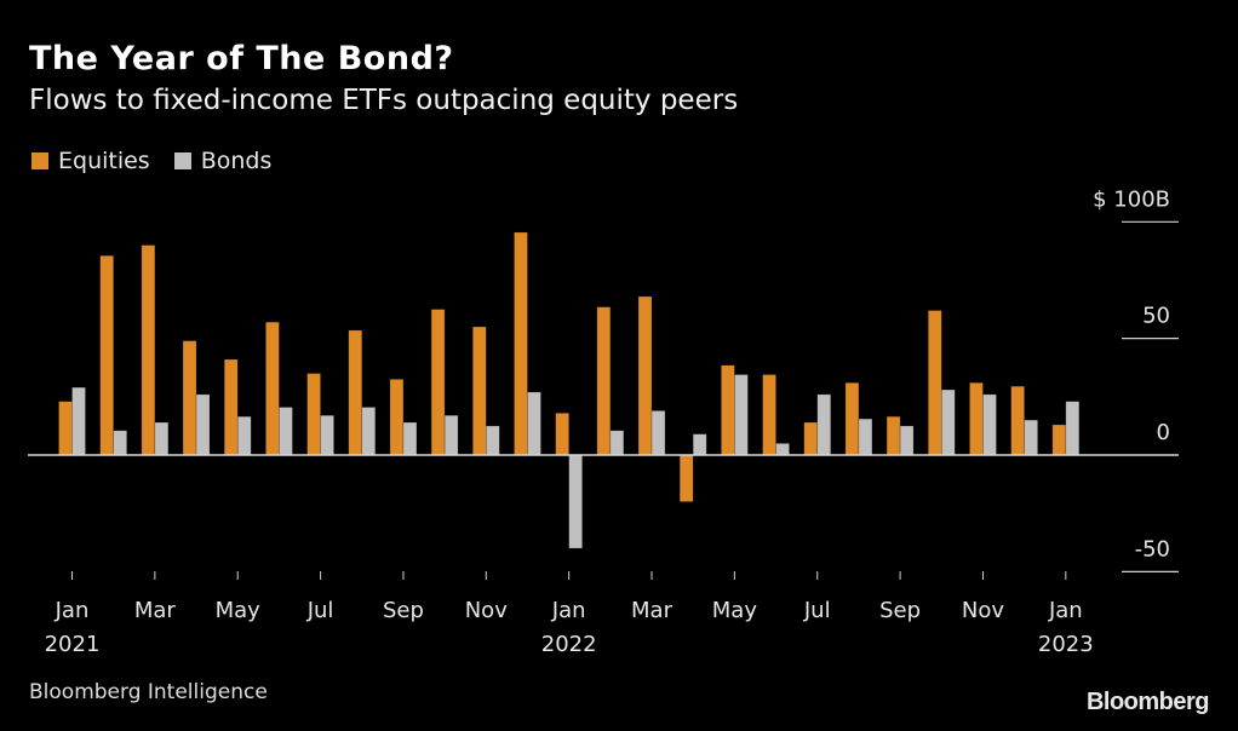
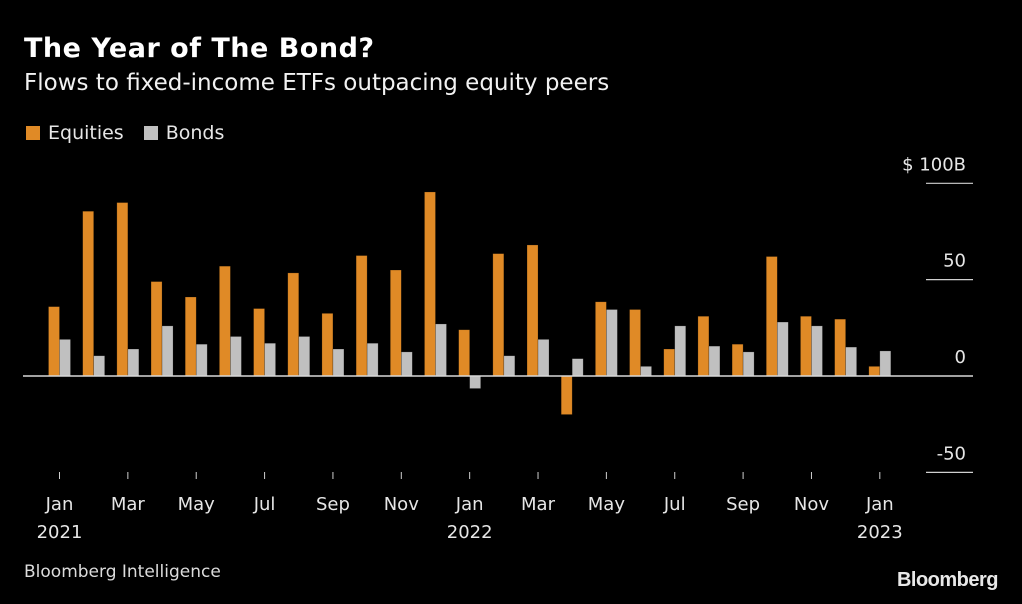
Equities/Jan 2021: 23 -> 36
Bonds/Jan 2021: 29 -> 19
Equities/Jan 2022: 18 -> 24
Bonds/Jan 2022: -40 -> -6
Equities/Jan 2023: 13 -> 5
Bonds/Jan 2023: 23 -> 13
